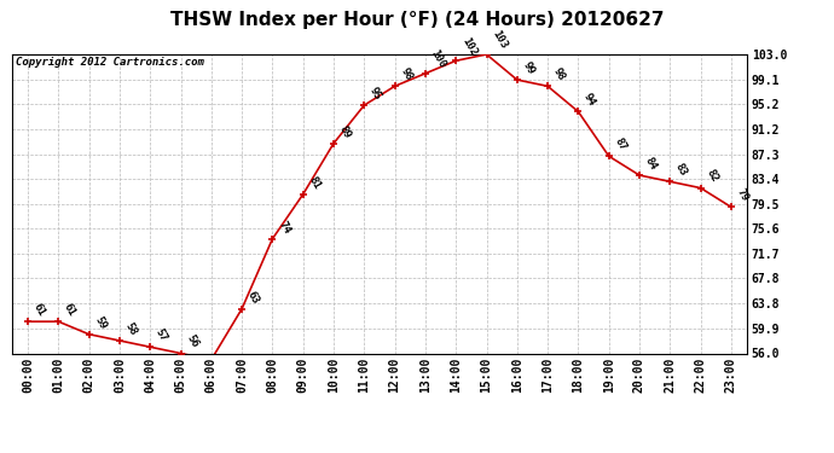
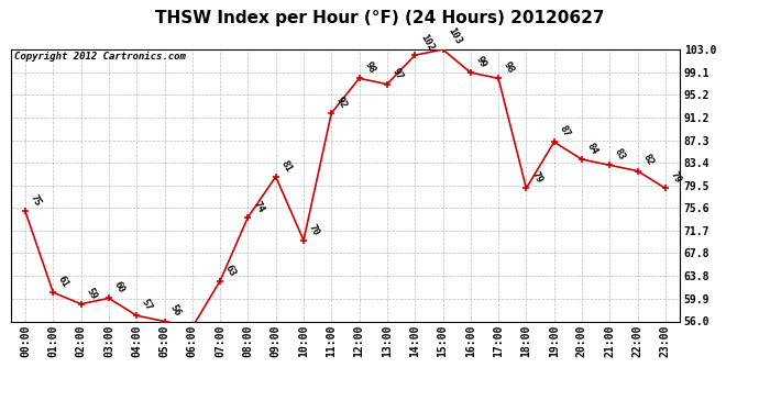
00:00: 61 -> 75
03:00: 58 -> 60
10:00: 89 -> 70
11:00: 95 -> 92
13:00: 100 -> 97
18:00: 94 -> 79
